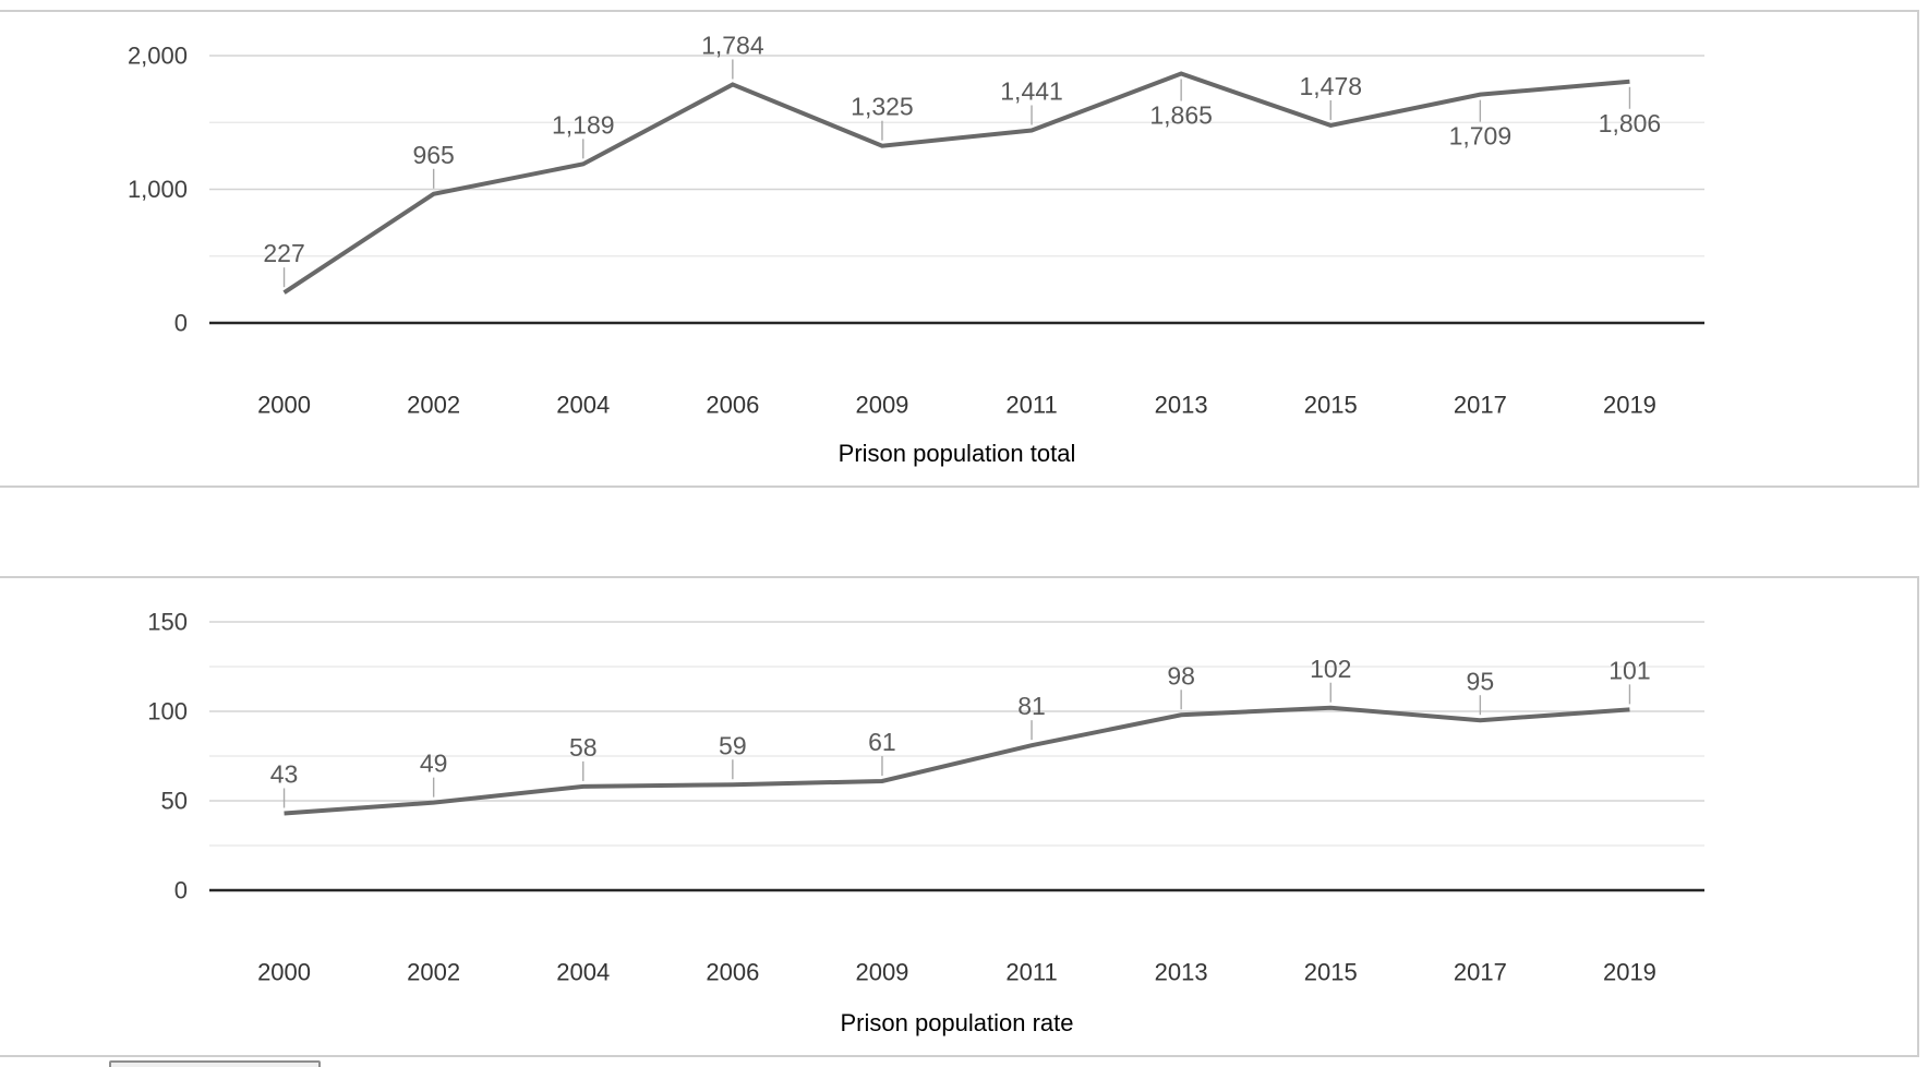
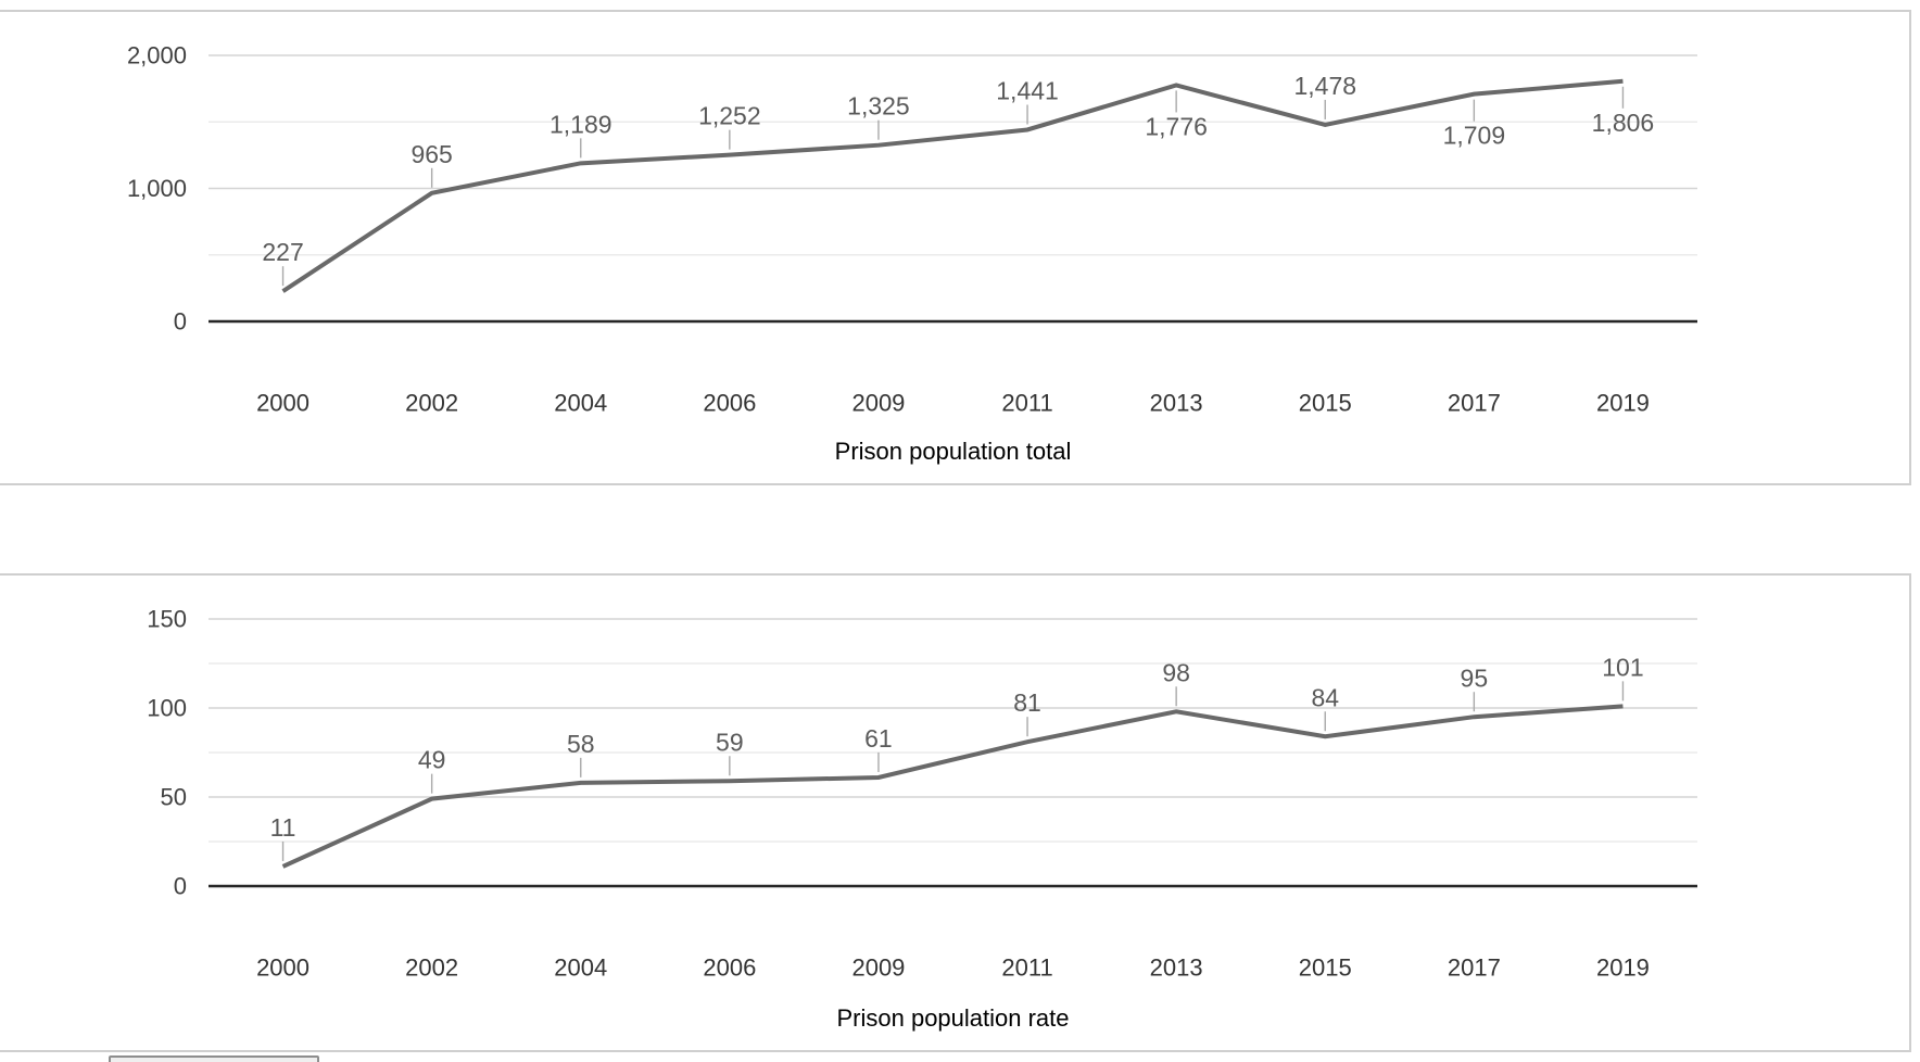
Prison population total/2006: 1,784 -> 1,252
Prison population total/2013: 1,865 -> 1,776
Prison population rate/2000: 43 -> 11
Prison population rate/2015: 102 -> 84
